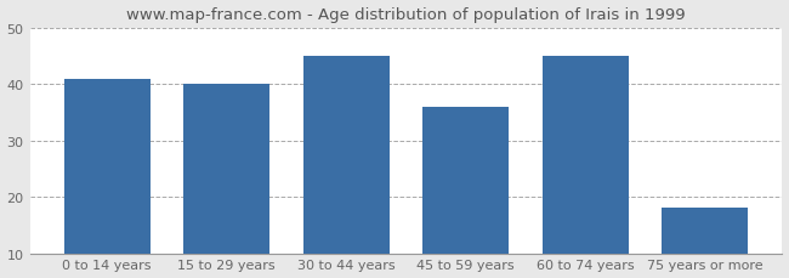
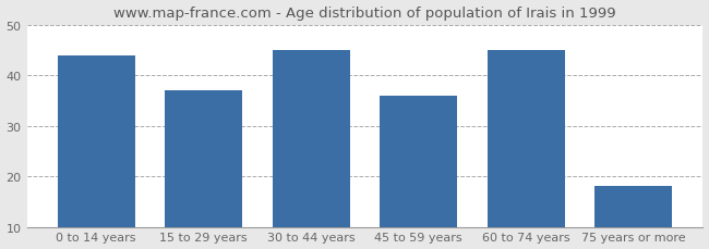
0 to 14 years: 41 -> 44
15 to 29 years: 40 -> 37
